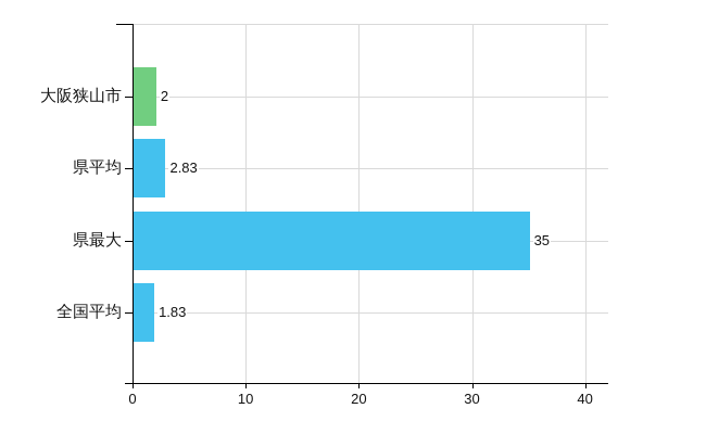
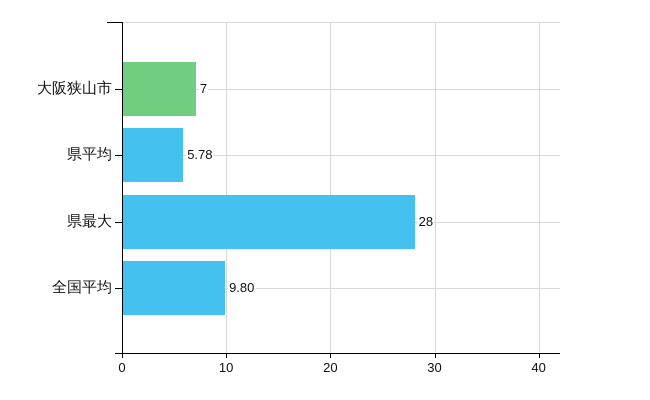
大阪狭山市: 2 -> 7
県平均: 2.83 -> 5.78
県最大: 35 -> 28
全国平均: 1.83 -> 9.80
